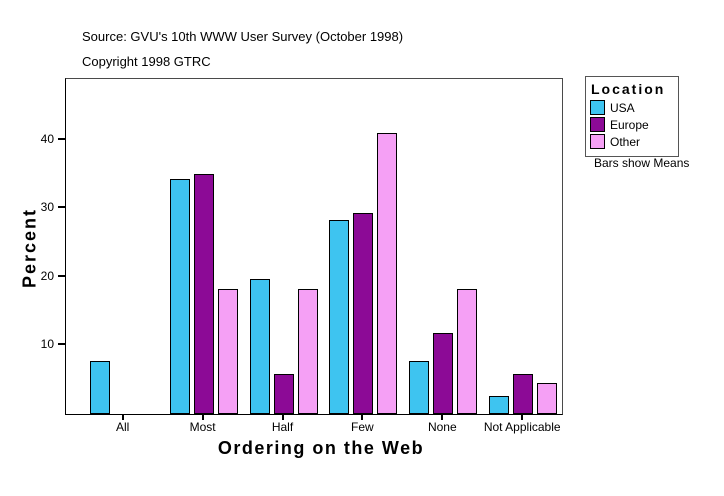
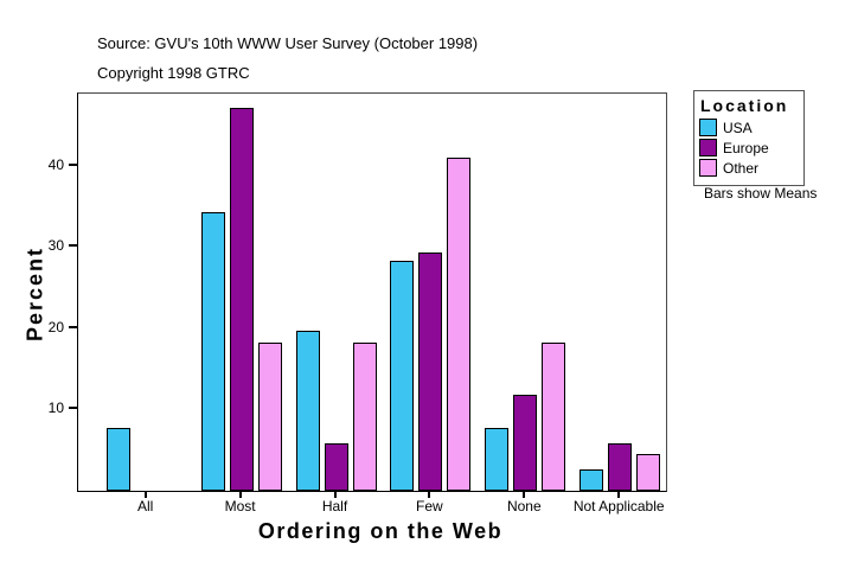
Europe/Most: 35 -> 47
